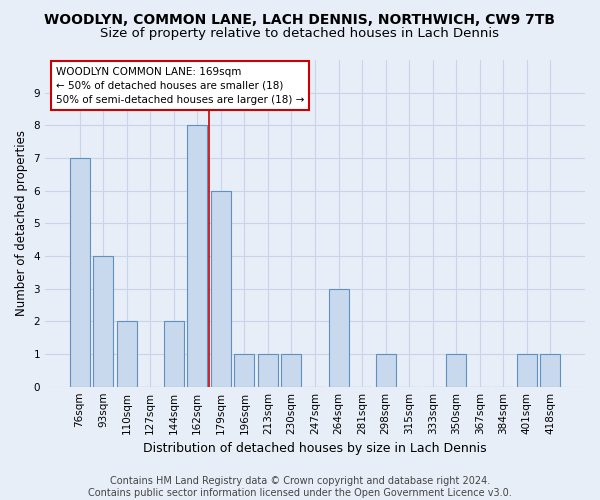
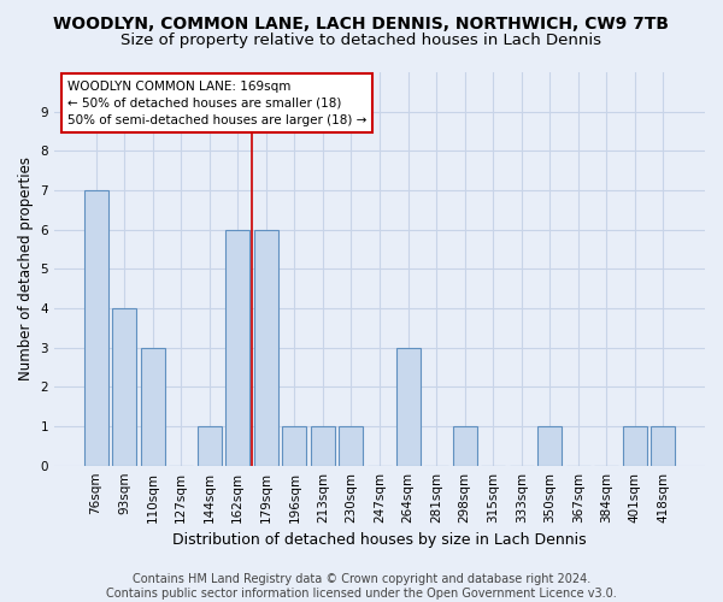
110sqm: 2 -> 3
144sqm: 2 -> 1
162sqm: 8 -> 6
